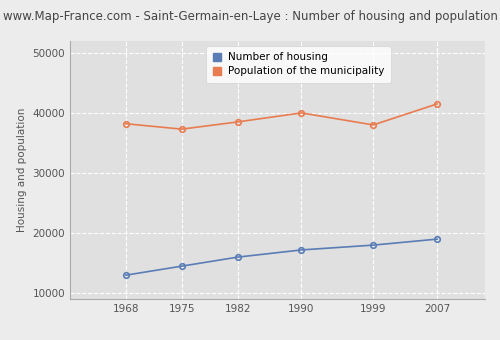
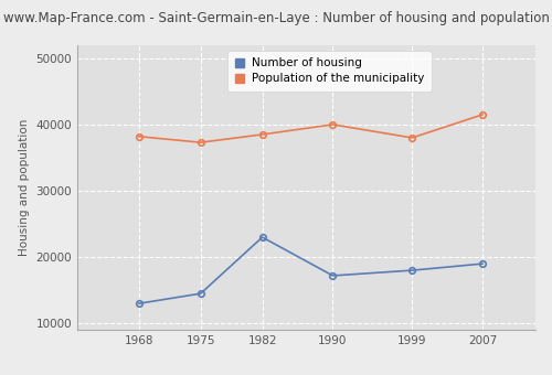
Number of housing/1982: 16000 -> 23000
